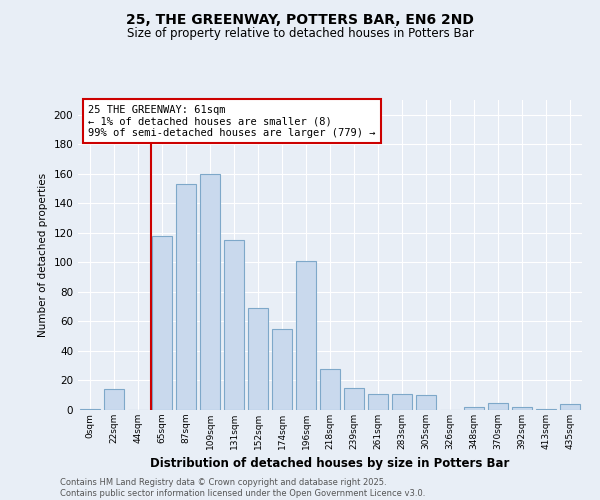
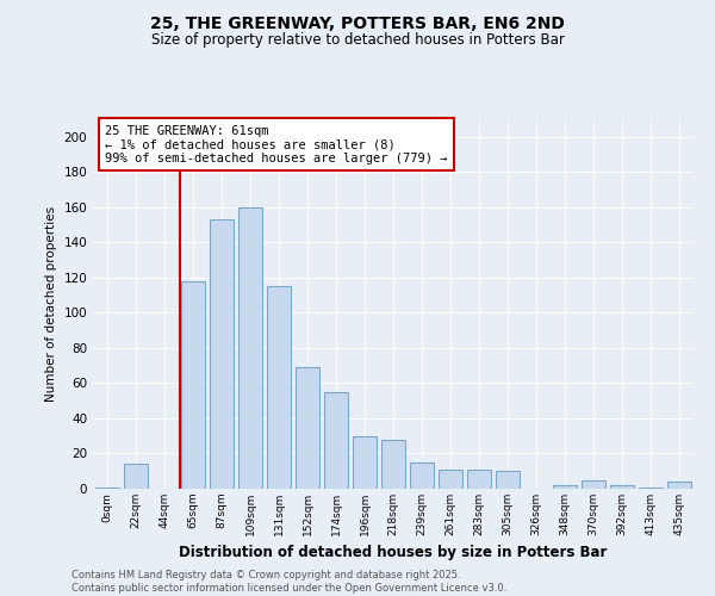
196sqm: 101 -> 30
